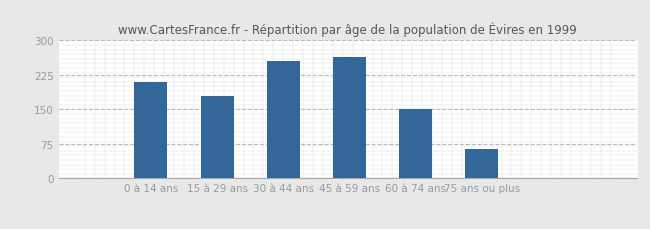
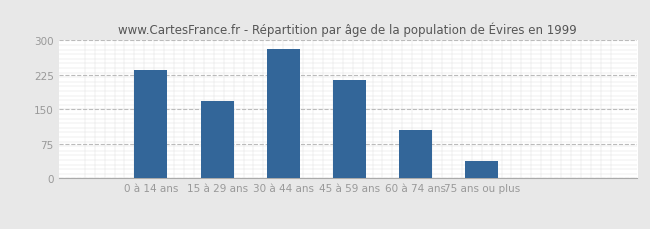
0 à 14 ans: 210 -> 235
15 à 29 ans: 180 -> 168
30 à 44 ans: 255 -> 282
45 à 59 ans: 265 -> 215
60 à 74 ans: 150 -> 105
75 ans ou plus: 65 -> 38
